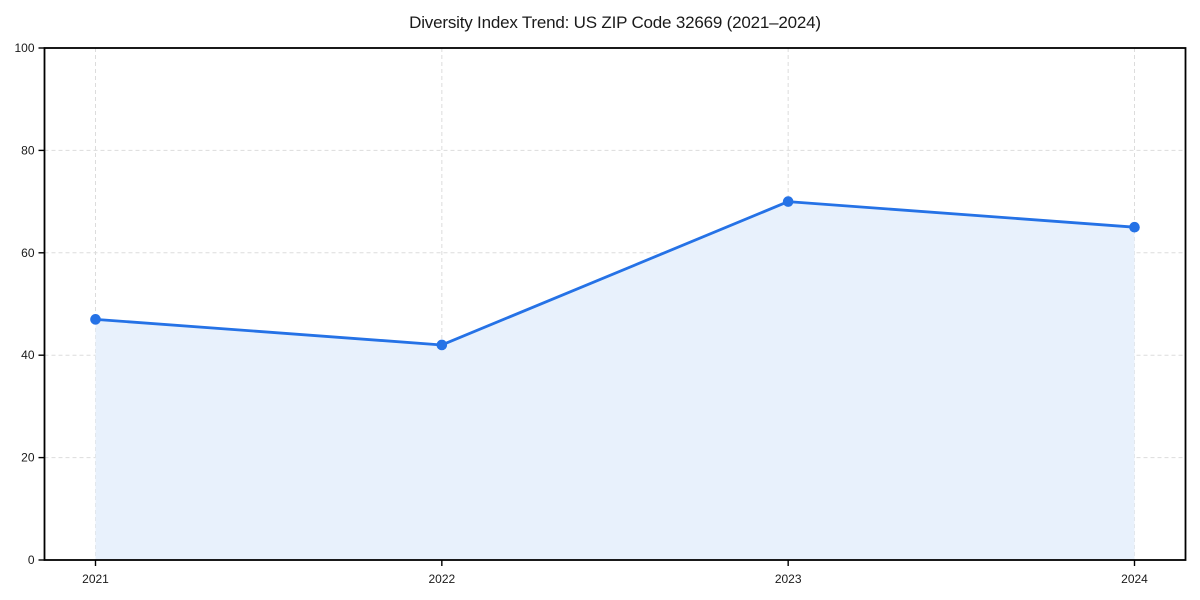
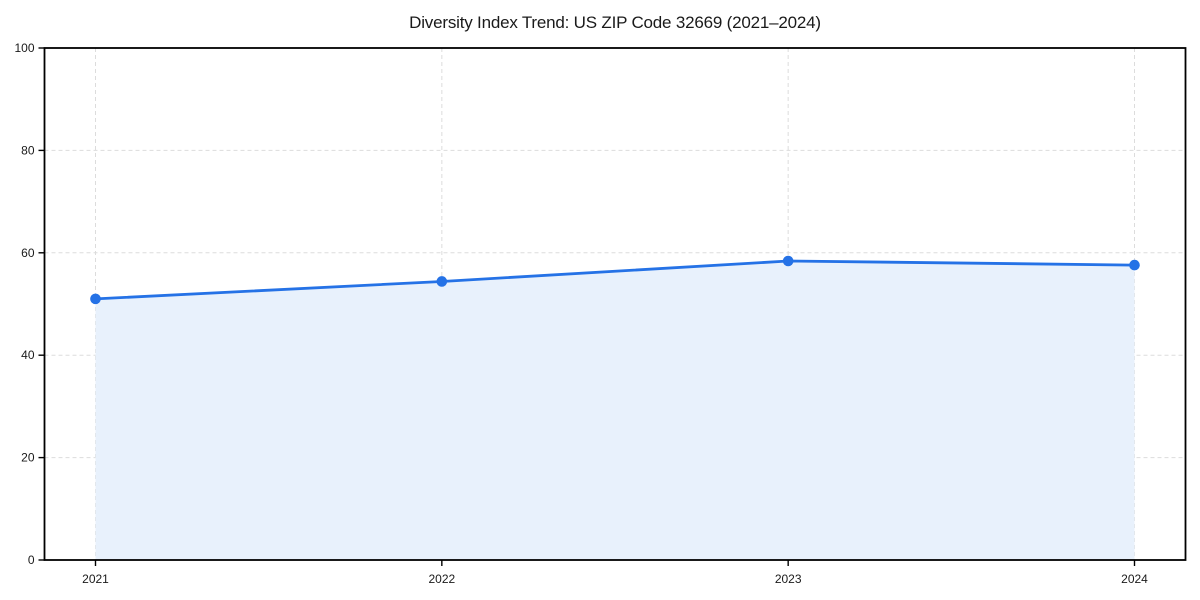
2021: 47 -> 51
2022: 42 -> 54
2023: 70 -> 58
2024: 65 -> 58
